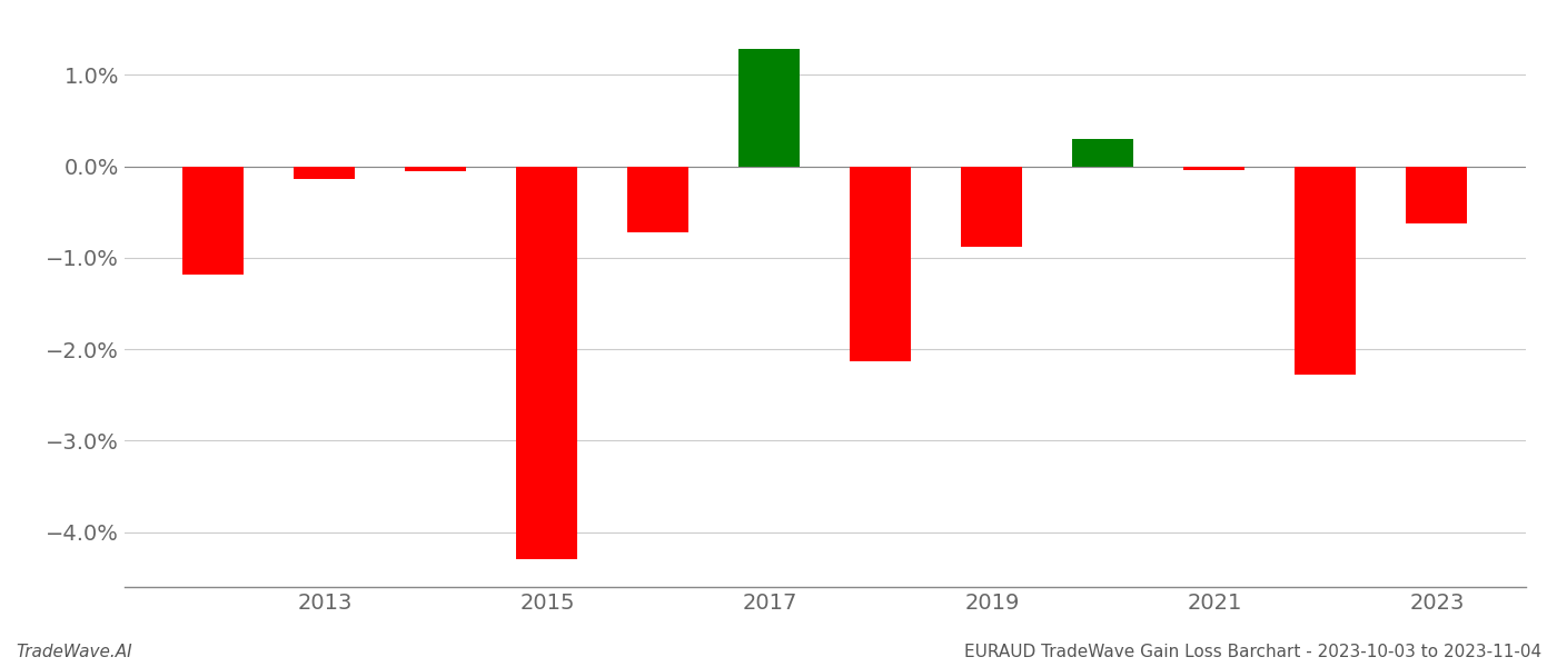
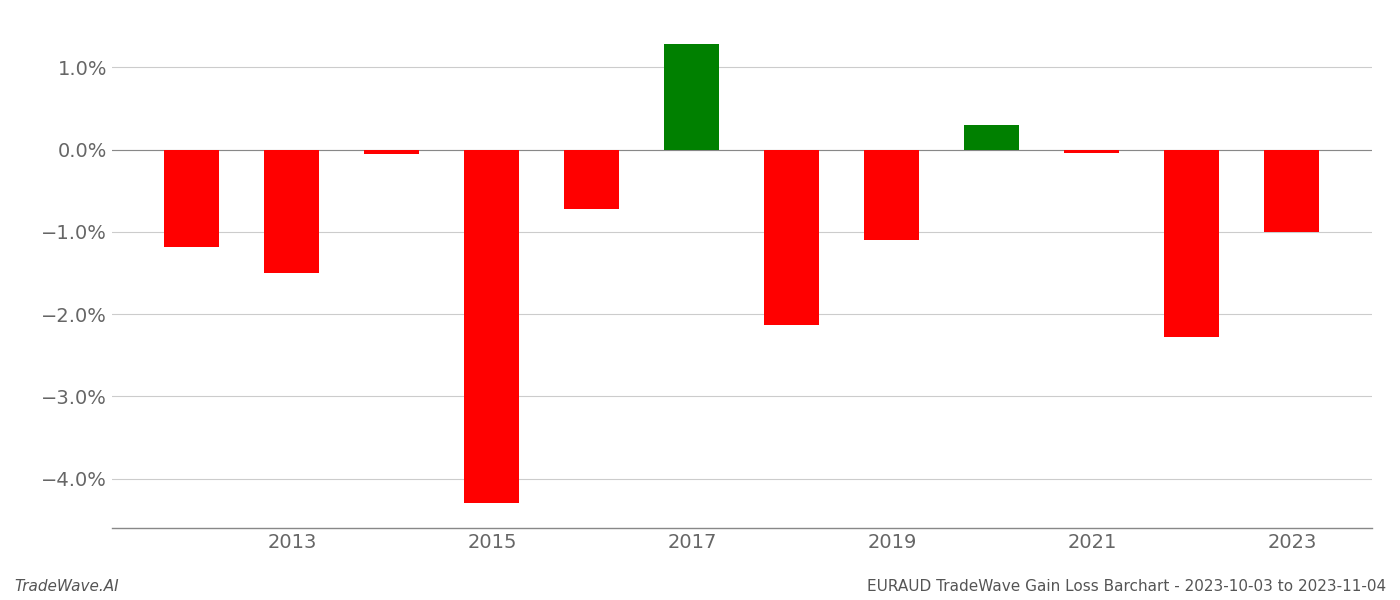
2013: -0.14% -> -1.50%
2019: -0.88% -> -1.10%
2023: -0.62% -> -1.00%
